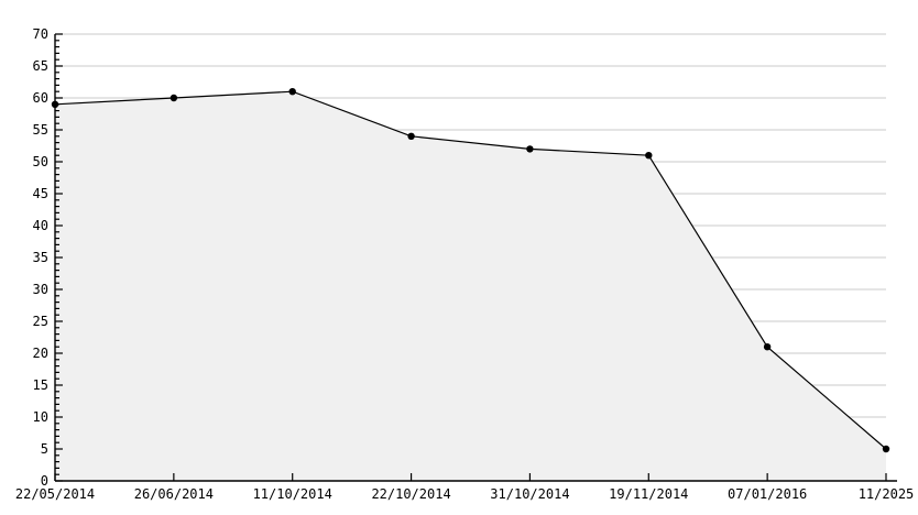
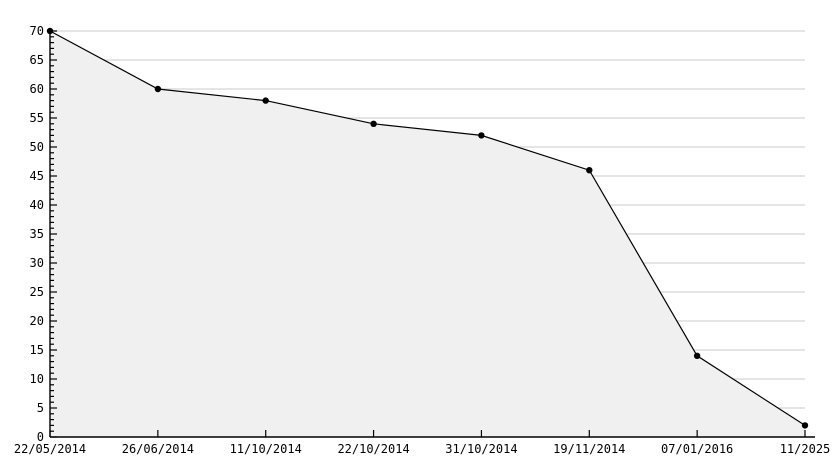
22/05/2014: 59 -> 70
11/10/2014: 61 -> 58
19/11/2014: 51 -> 46
07/01/2016: 21 -> 14
11/2025: 5 -> 2
